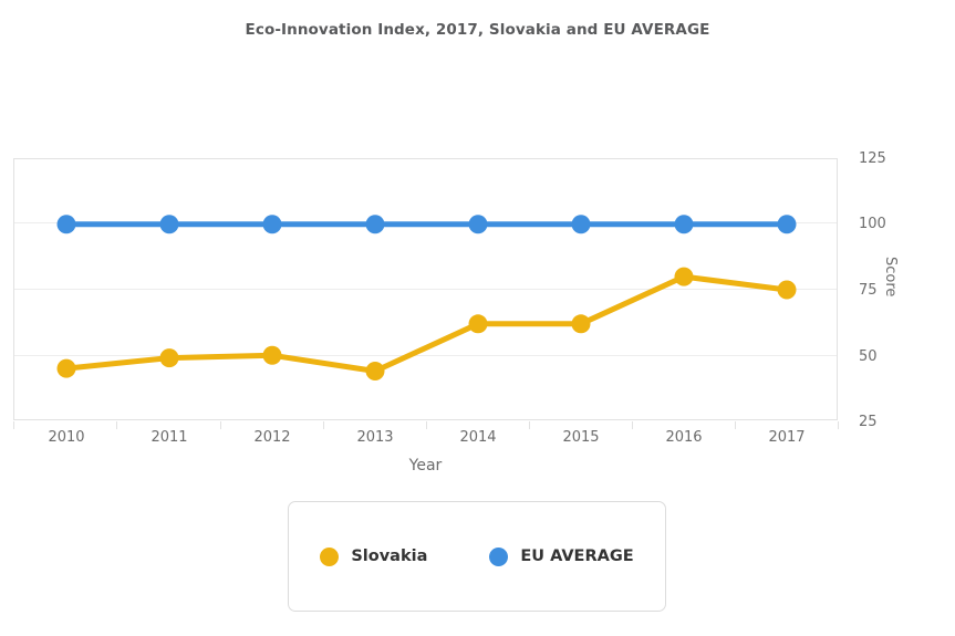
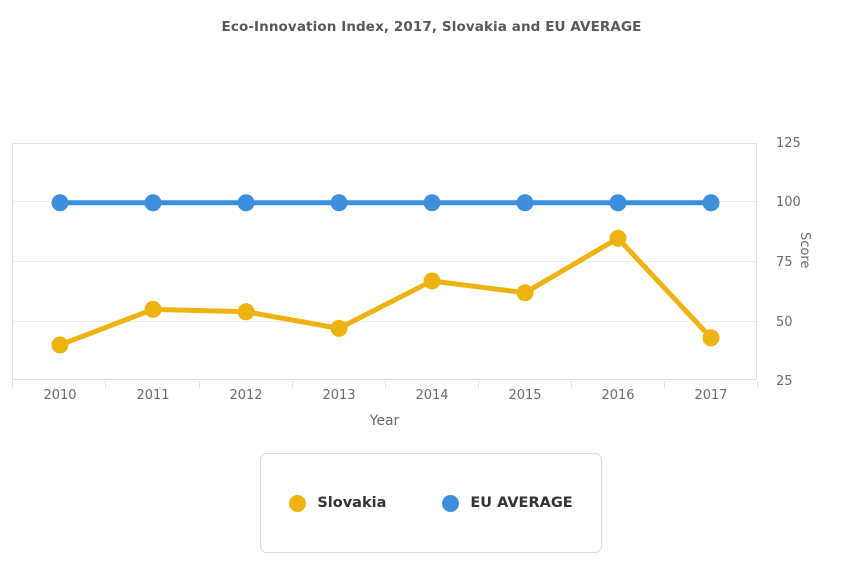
Slovakia/2010: 45 -> 40
Slovakia/2011: 49 -> 55
Slovakia/2012: 50 -> 54
Slovakia/2013: 44 -> 47
Slovakia/2014: 62 -> 67
Slovakia/2016: 80 -> 85
Slovakia/2017: 75 -> 43
